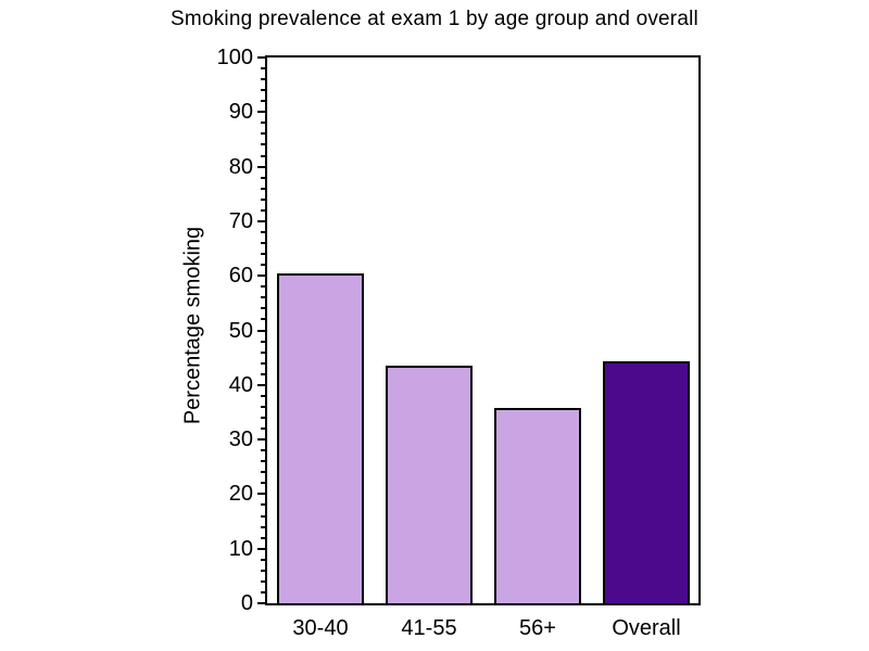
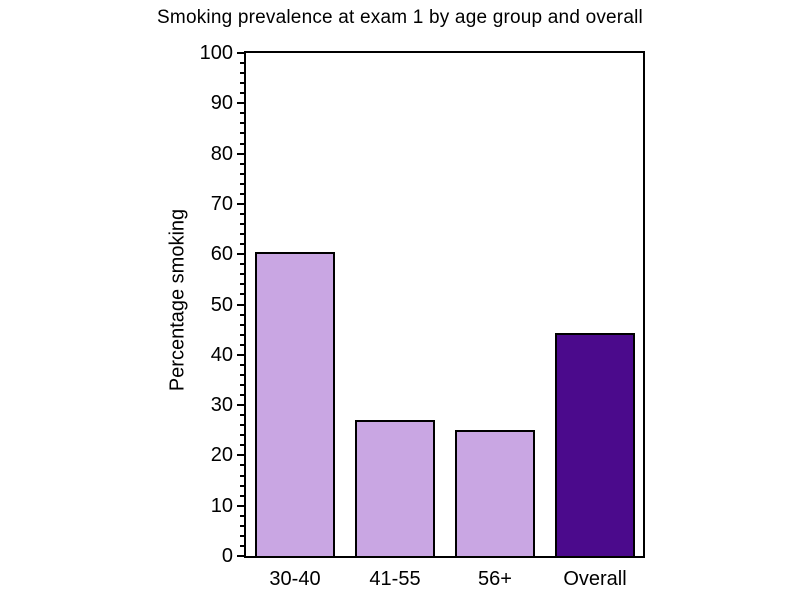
41-55: 44 -> 27
56+: 36 -> 25
